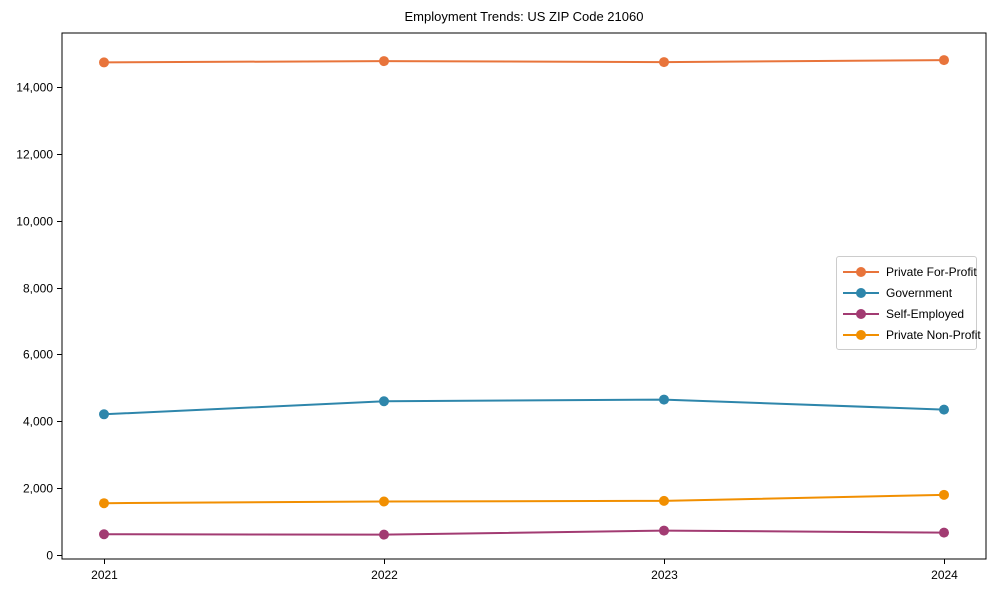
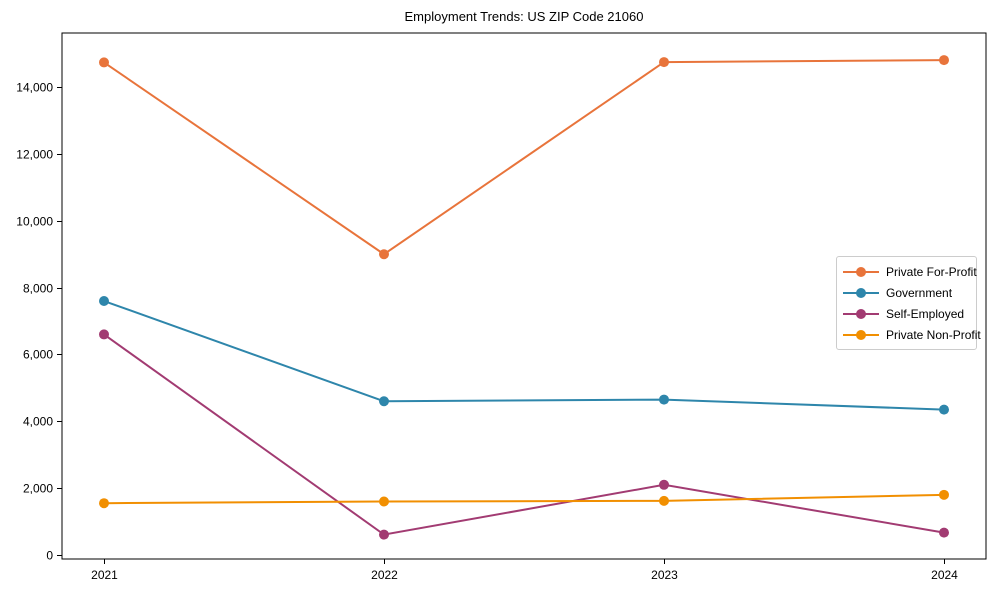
Government/2021: 4200 -> 7600
Self-Employed/2021: 600 -> 6600
Private For-Profit/2022: 14800 -> 9000
Self-Employed/2023: 700 -> 2100
